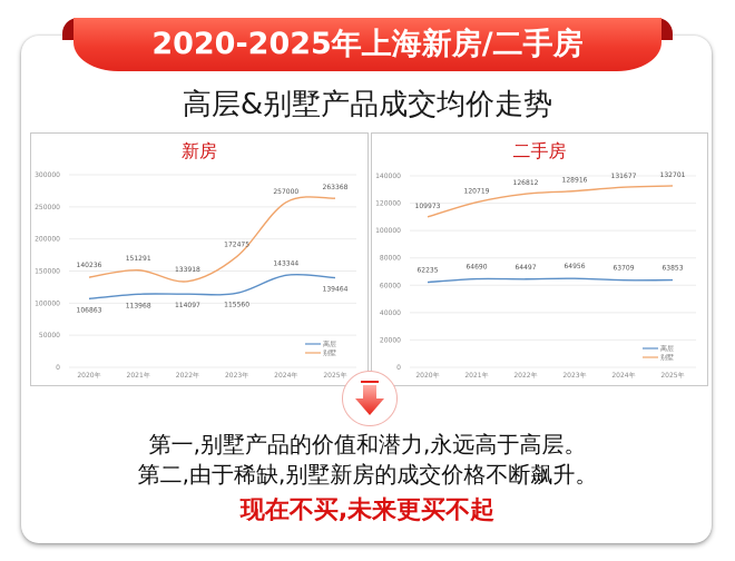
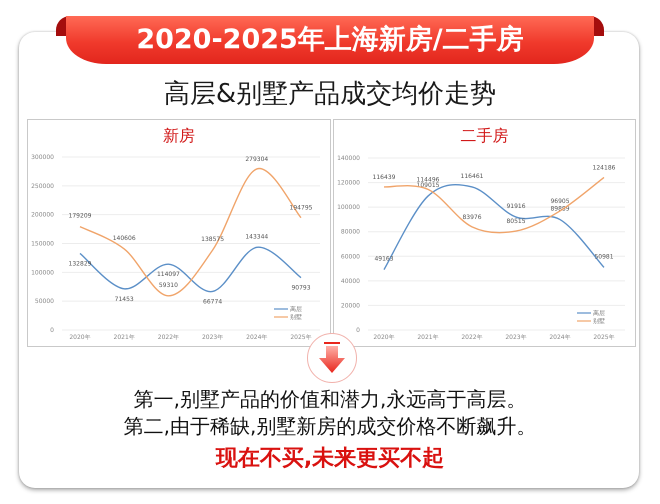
新房/高层/2020年: 106863 -> 132829
新房/别墅/2020年: 140236 -> 179209
新房/高层/2021年: 113968 -> 71453
新房/别墅/2021年: 151291 -> 140606
新房/别墅/2022年: 133918 -> 59310
新房/高层/2023年: 115560 -> 66774
新房/别墅/2023年: 172475 -> 138575
新房/别墅/2024年: 257000 -> 279304
新房/高层/2025年: 139464 -> 90793
新房/别墅/2025年: 263368 -> 194795
二手房/高层/2020年: 62235 -> 49163
二手房/别墅/2020年: 109973 -> 116439
二手房/高层/2021年: 64690 -> 109015
二手房/别墅/2021年: 120719 -> 114496
二手房/高层/2022年: 64497 -> 116461
二手房/别墅/2022年: 126812 -> 83976
二手房/高层/2023年: 64956 -> 91916
二手房/别墅/2023年: 128916 -> 80515
二手房/高层/2024年: 63709 -> 89889
二手房/别墅/2024年: 131677 -> 96905
二手房/高层/2025年: 63853 -> 50981
二手房/别墅/2025年: 132701 -> 124186
